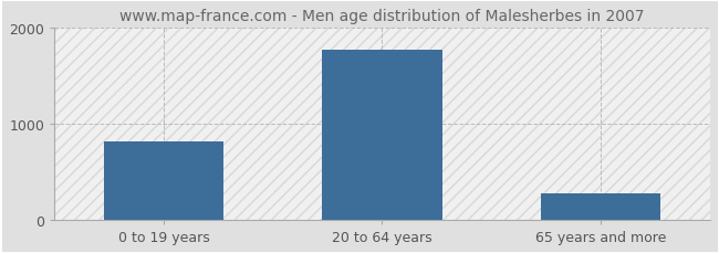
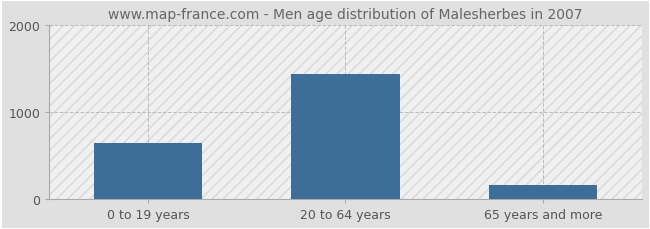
0 to 19 years: 820 -> 640
20 to 64 years: 1770 -> 1440
65 years and more: 270 -> 160
